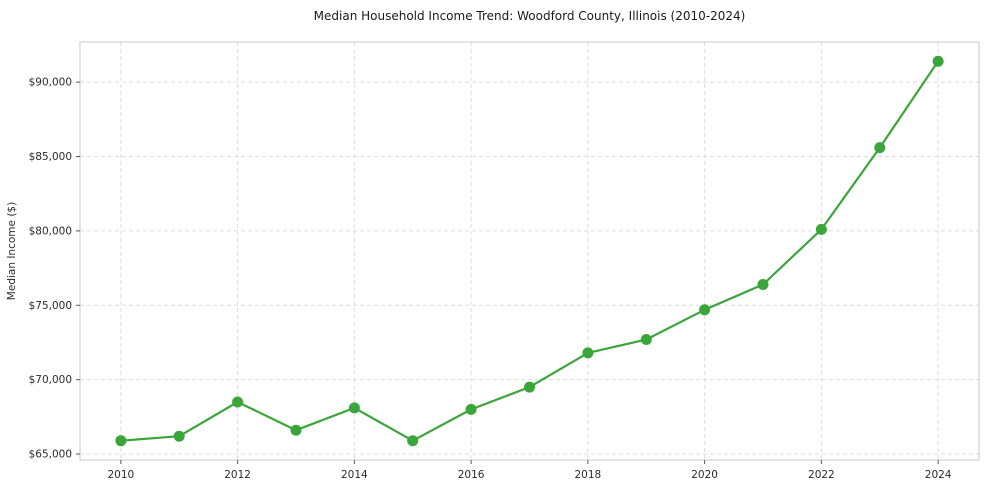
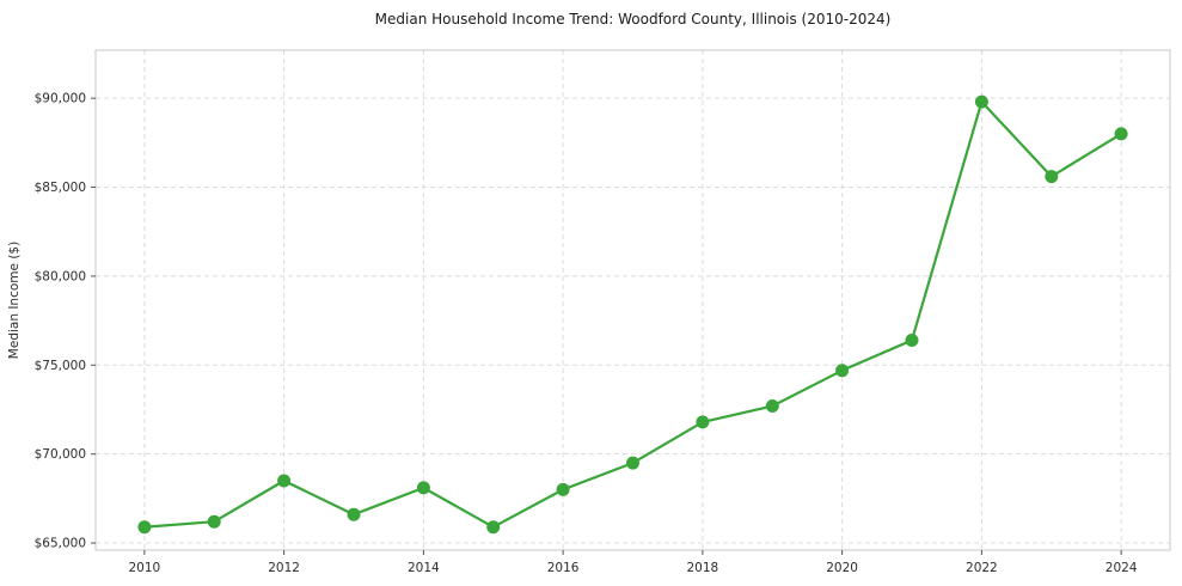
2022: $80100 -> $89800
2024: $91400 -> $88000
